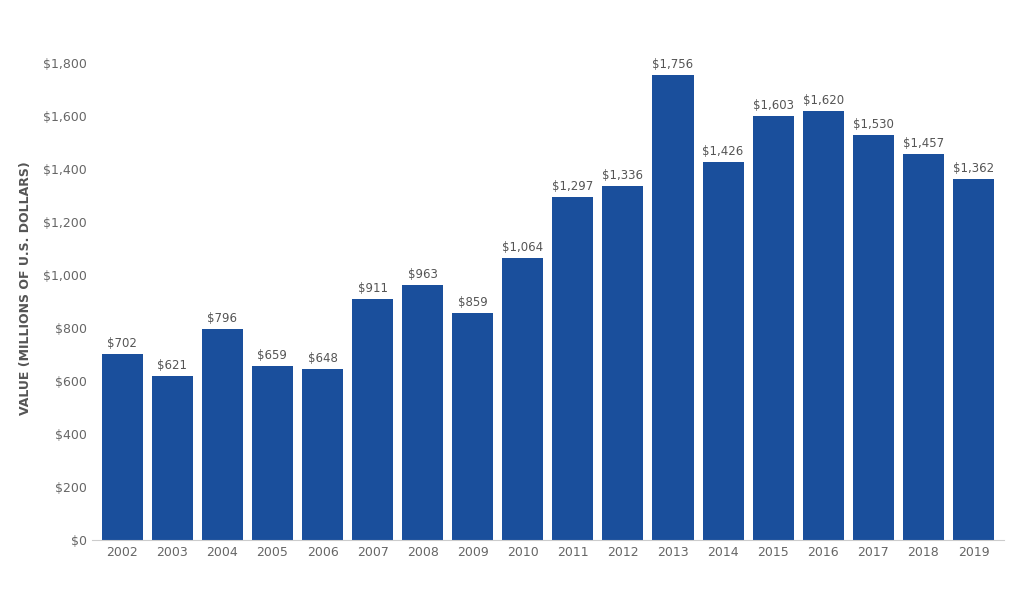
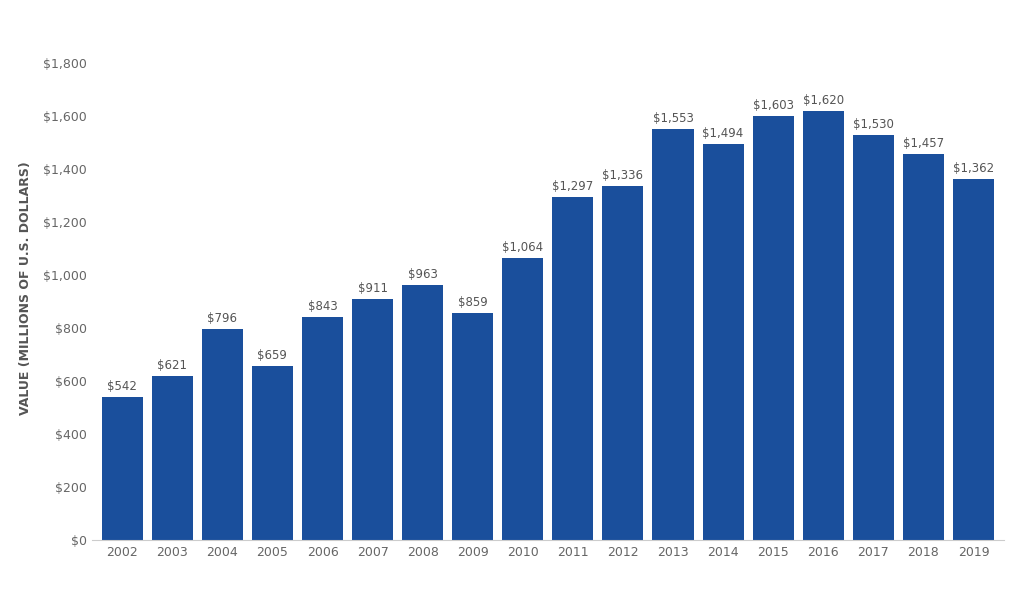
2002: $702 -> $542
2006: $648 -> $843
2013: $1,756 -> $1,553
2014: $1,426 -> $1,494
